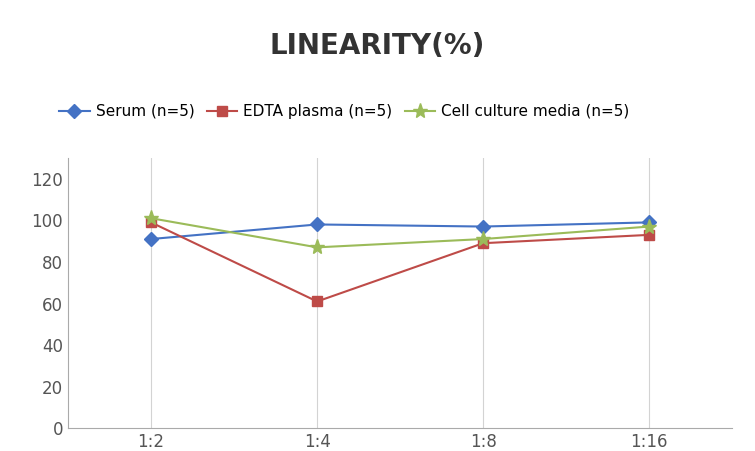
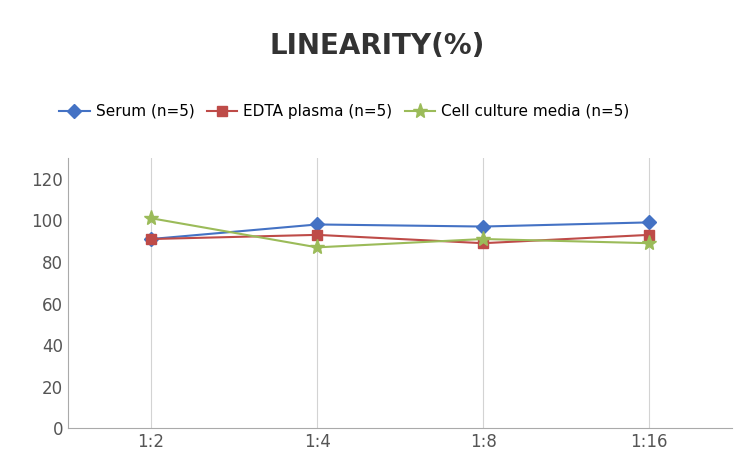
EDTA plasma (n=5)/1:2: 99 -> 91
EDTA plasma (n=5)/1:4: 61 -> 93
Cell culture media (n=5)/1:16: 97 -> 89
